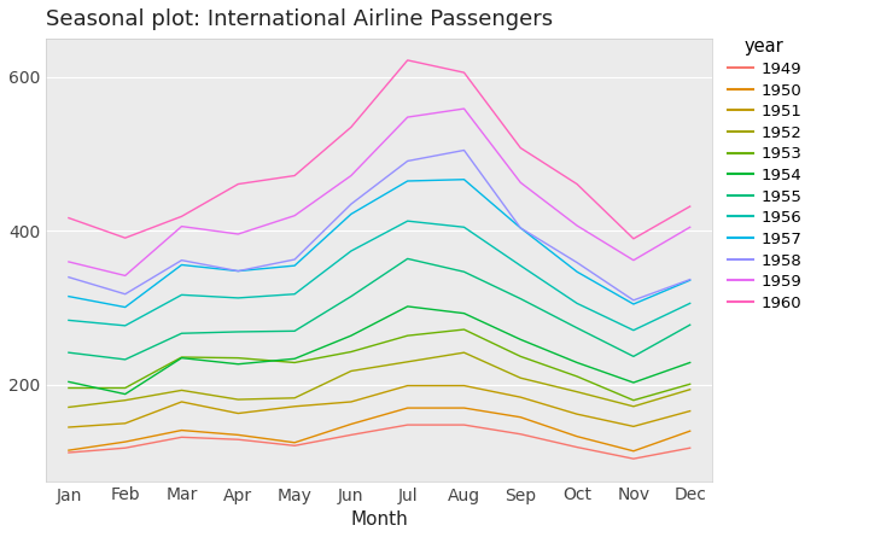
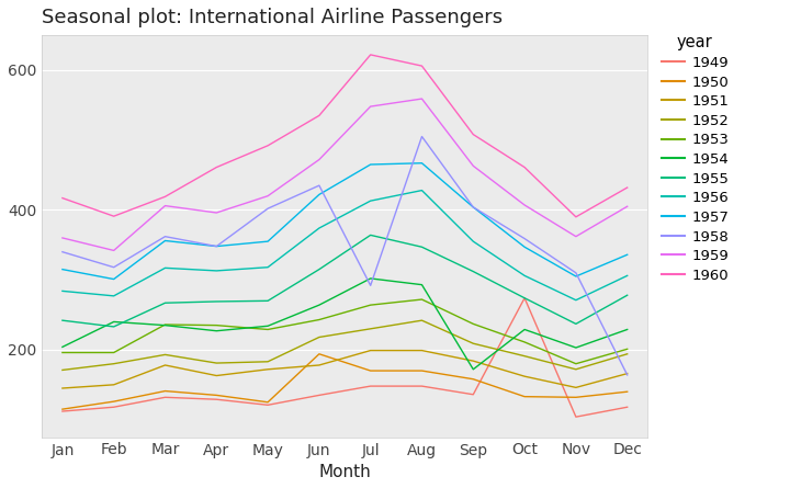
1954/Feb: 188 -> 240
1958/May: 363 -> 402
1960/May: 472 -> 492
1950/Jun: 149 -> 194
1958/Jul: 491 -> 292
1956/Aug: 405 -> 428
1954/Sep: 259 -> 172
1949/Oct: 119 -> 274
1950/Nov: 114 -> 132
1958/Dec: 337 -> 164
